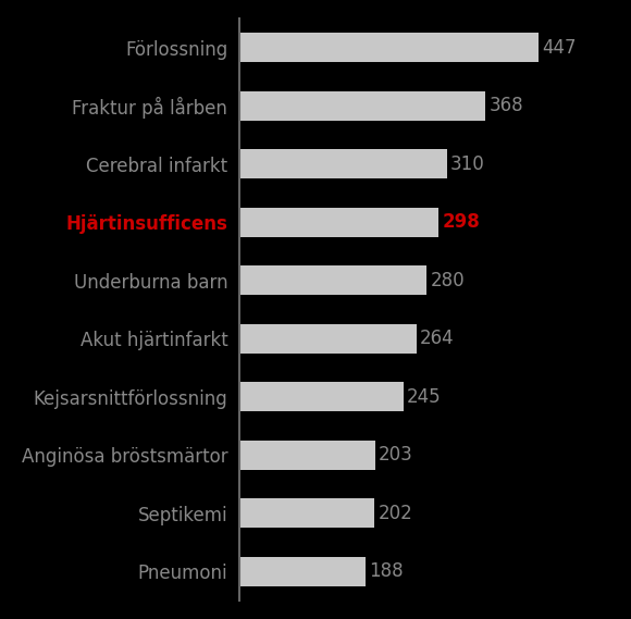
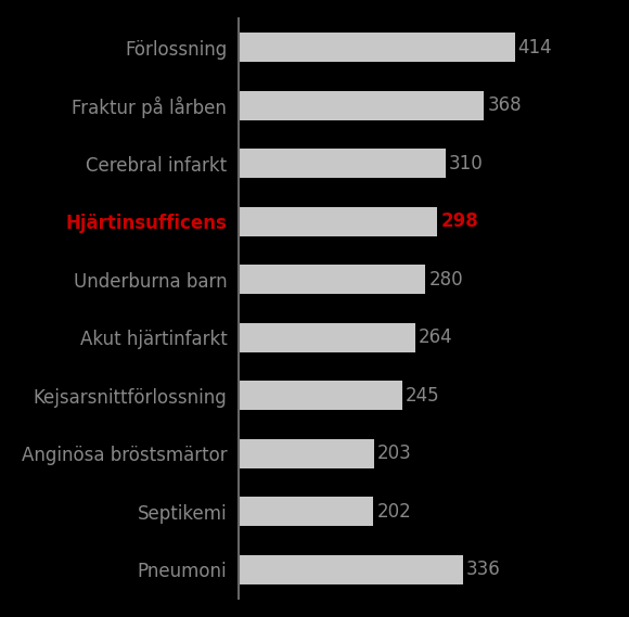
Förlossning: 447 -> 414
Pneumoni: 188 -> 336
